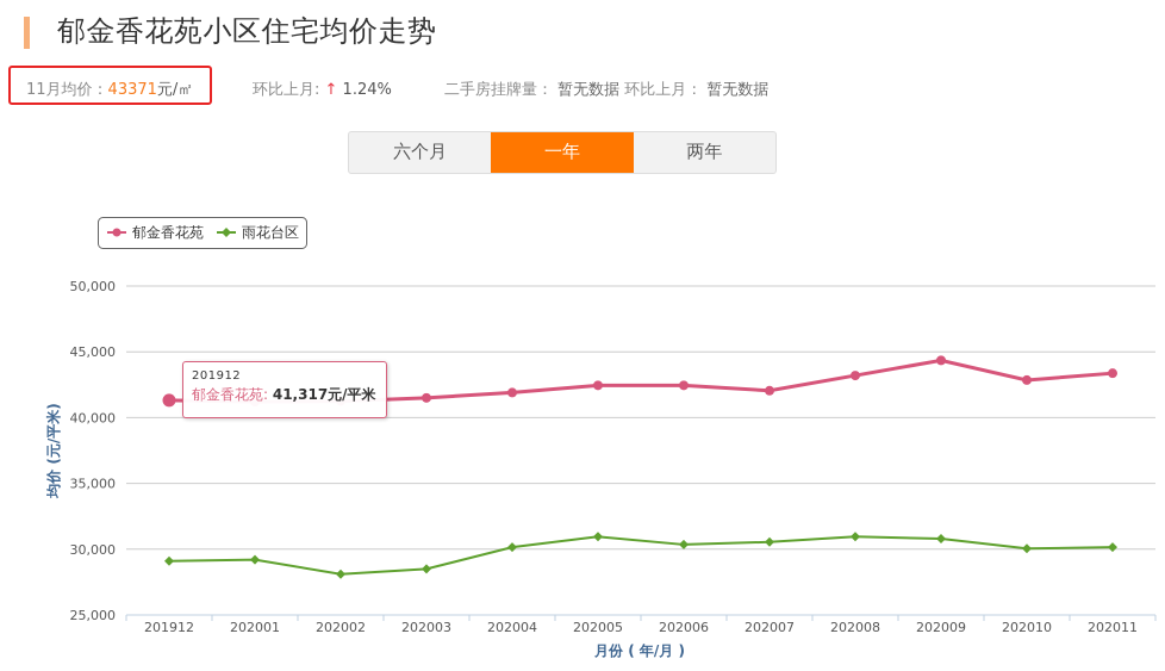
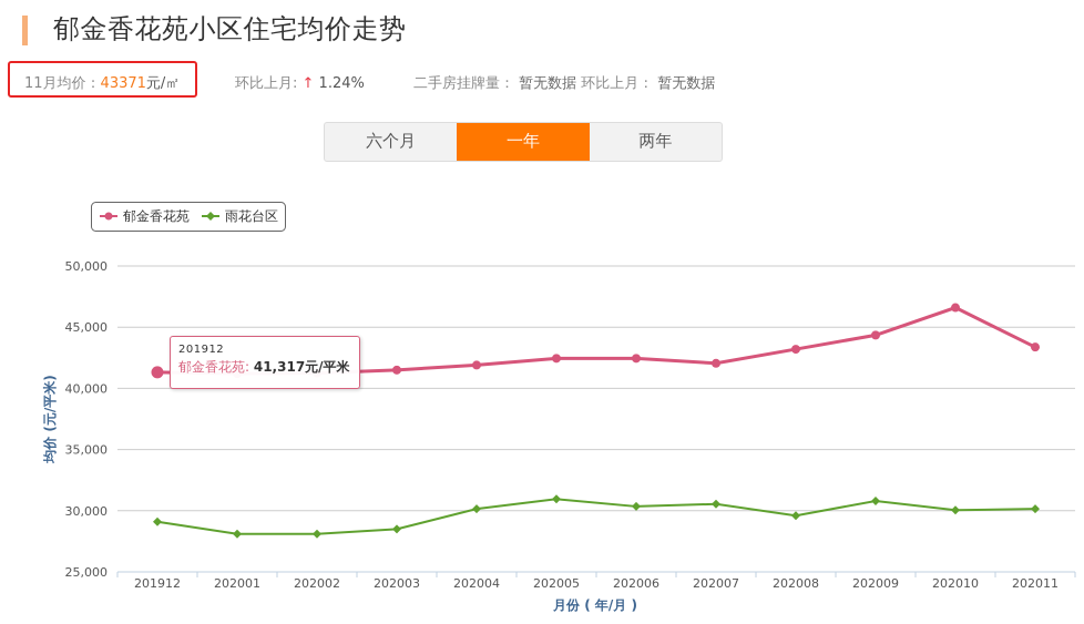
雨花台区/202001: 29200 -> 28100
雨花台区/202008: 31000 -> 29600
郁金香花苑/202010: 42800 -> 46600
